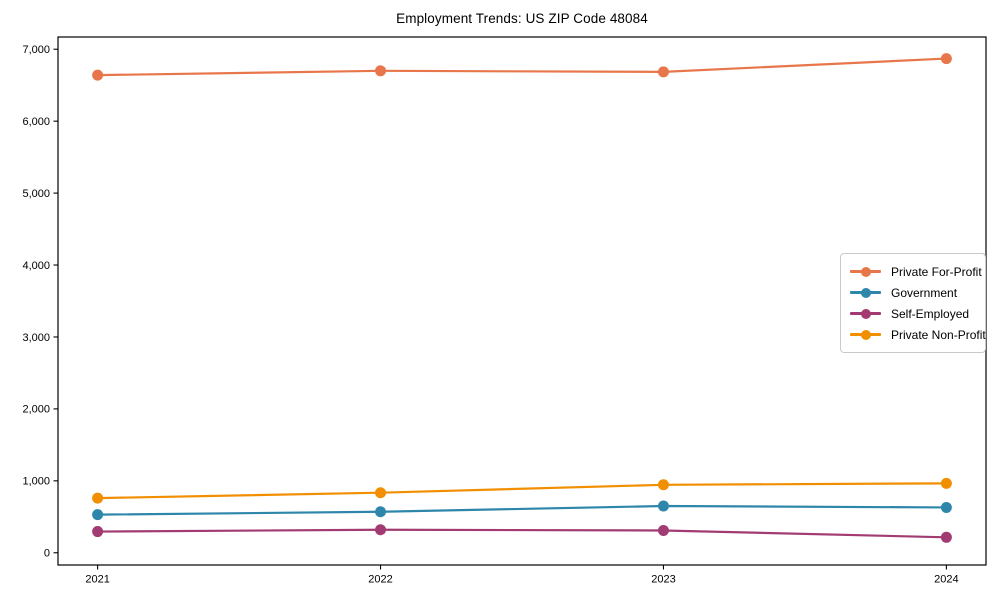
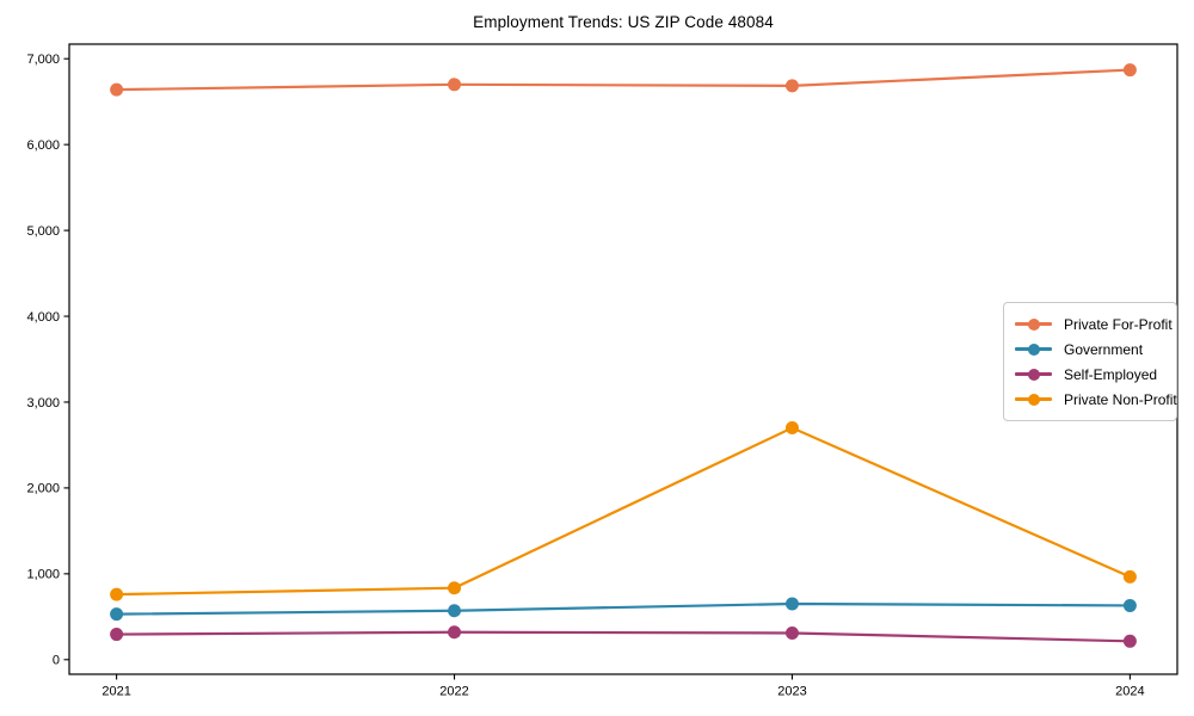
Private Non-Profit/2023: 900 -> 2700
